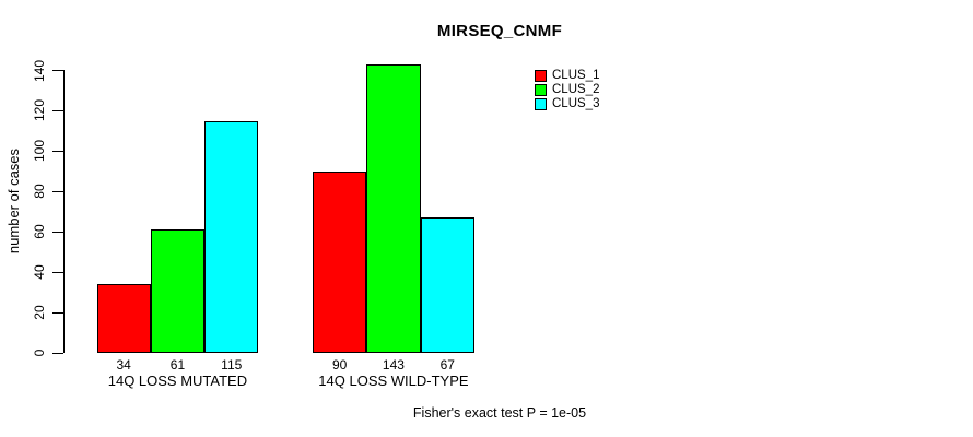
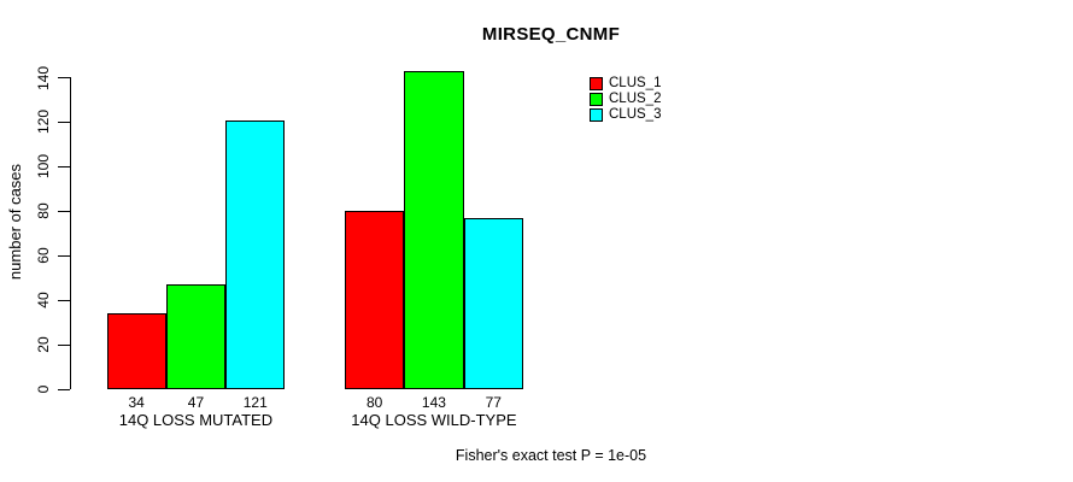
CLUS_2/14Q LOSS MUTATED: 61 -> 47
CLUS_3/14Q LOSS MUTATED: 115 -> 121
CLUS_1/14Q LOSS WILD-TYPE: 90 -> 80
CLUS_3/14Q LOSS WILD-TYPE: 67 -> 77
